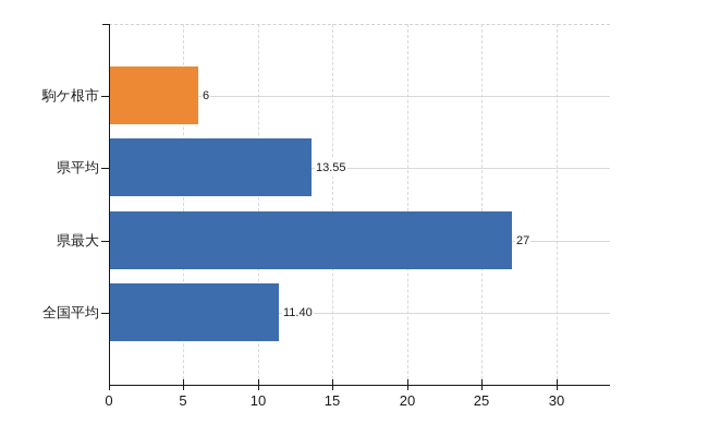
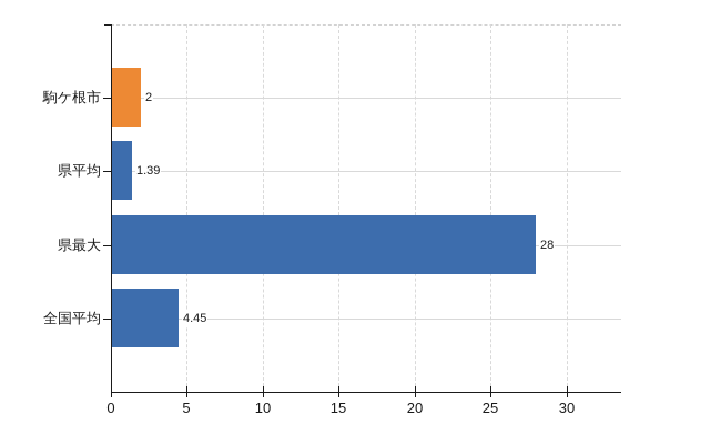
駒ケ根市: 6 -> 2
県平均: 13.55 -> 1.39
県最大: 27 -> 28
全国平均: 11.40 -> 4.45
